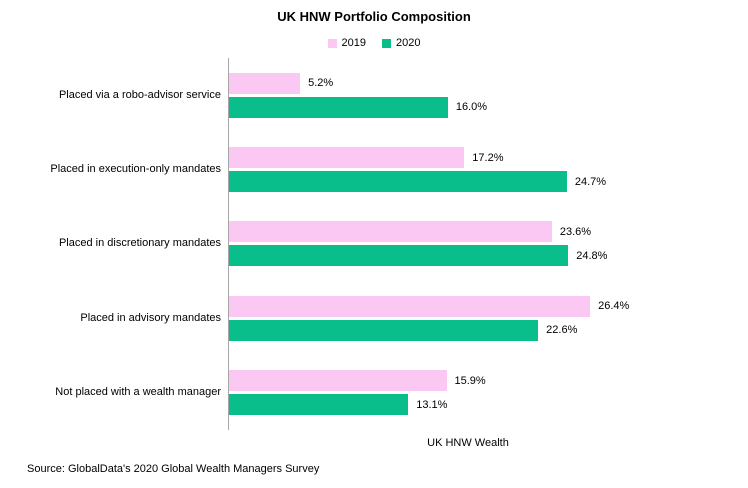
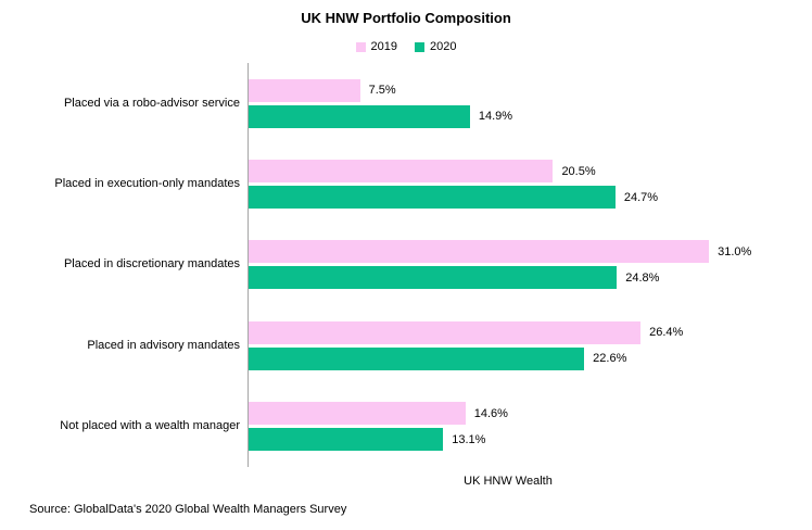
2019/Placed via a robo-advisor service: 5.2% -> 7.5%
2020/Placed via a robo-advisor service: 16.0% -> 14.9%
2019/Placed in execution-only mandates: 17.2% -> 20.5%
2019/Placed in discretionary mandates: 23.6% -> 31.0%
2019/Not placed with a wealth manager: 15.9% -> 14.6%
